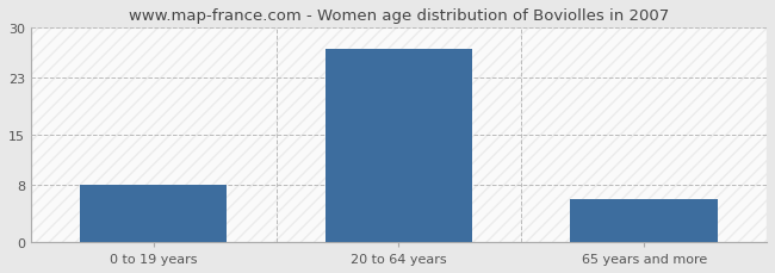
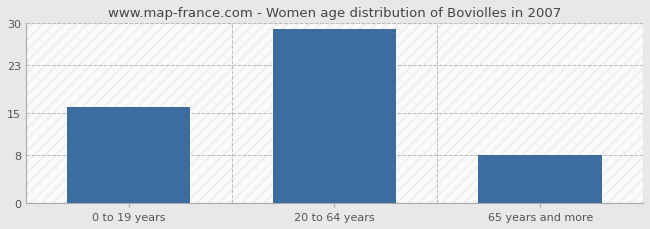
0 to 19 years: 8 -> 16
20 to 64 years: 27 -> 29
65 years and more: 6 -> 8
